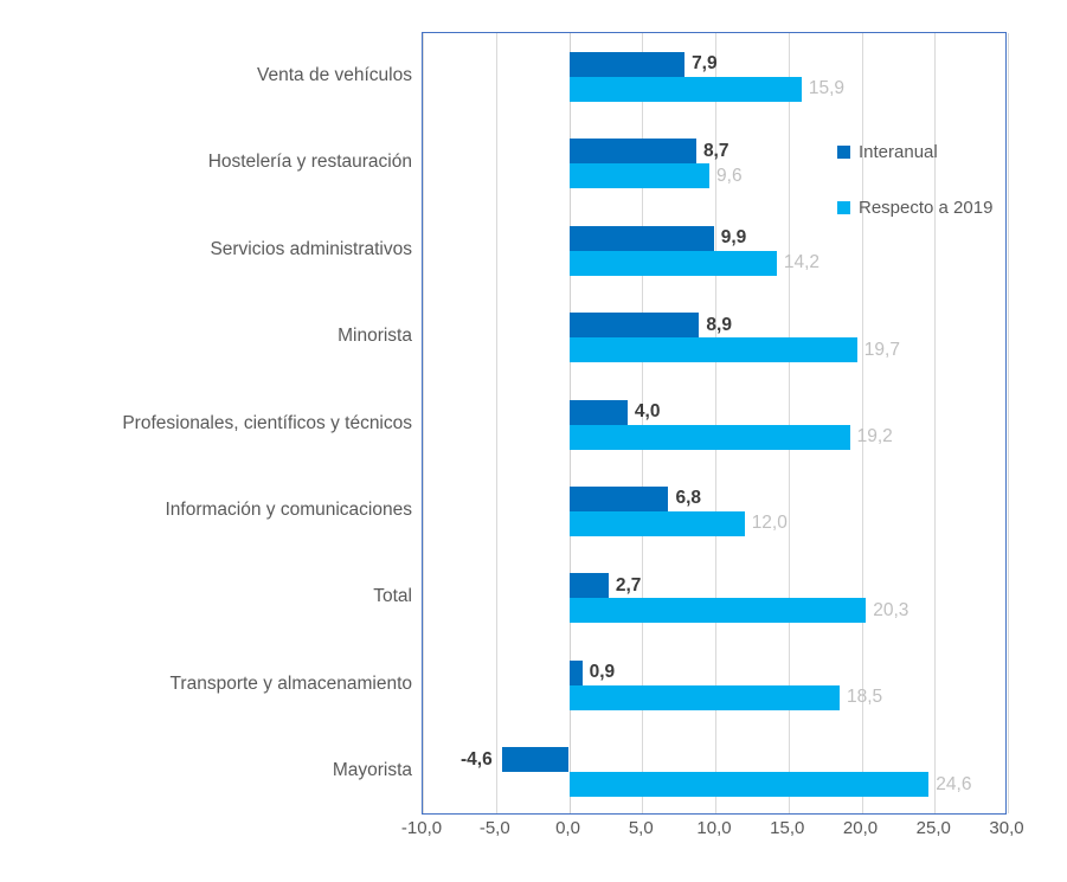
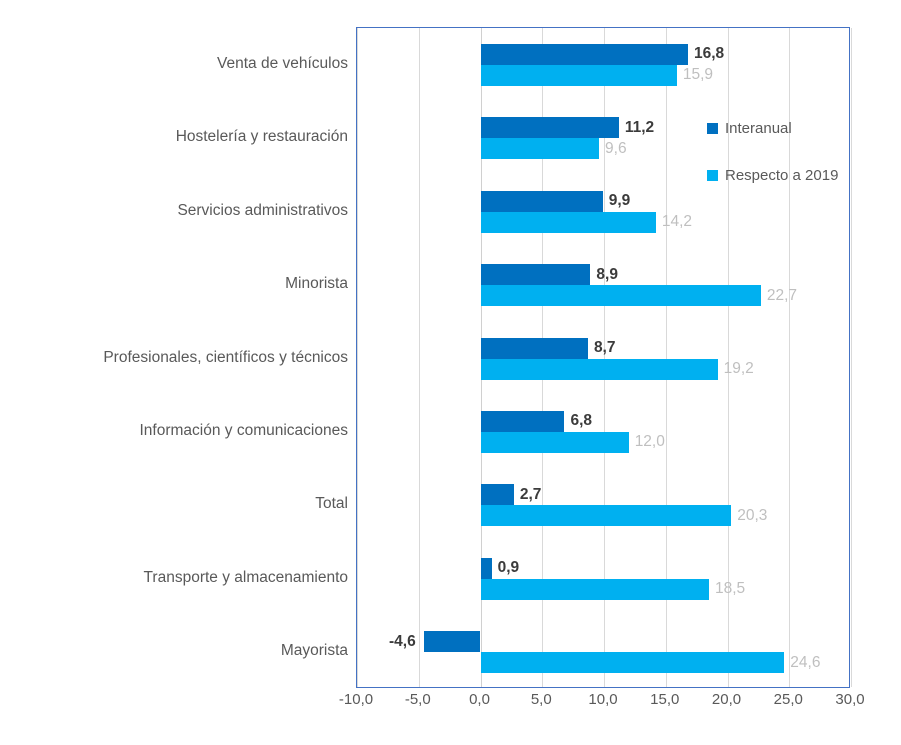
Interanual/Venta de vehículos: 7,9 -> 16,8
Interanual/Hostelería y restauración: 8,7 -> 11,2
Respecto a 2019/Minorista: 19,7 -> 22,7
Interanual/Profesionales, científicos y técnicos: 4,0 -> 8,7
